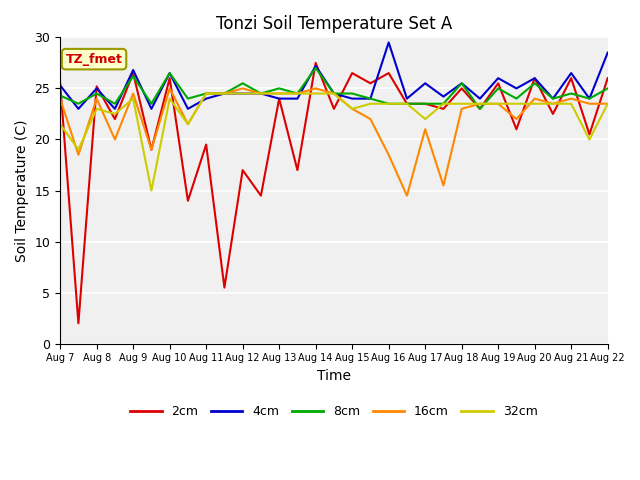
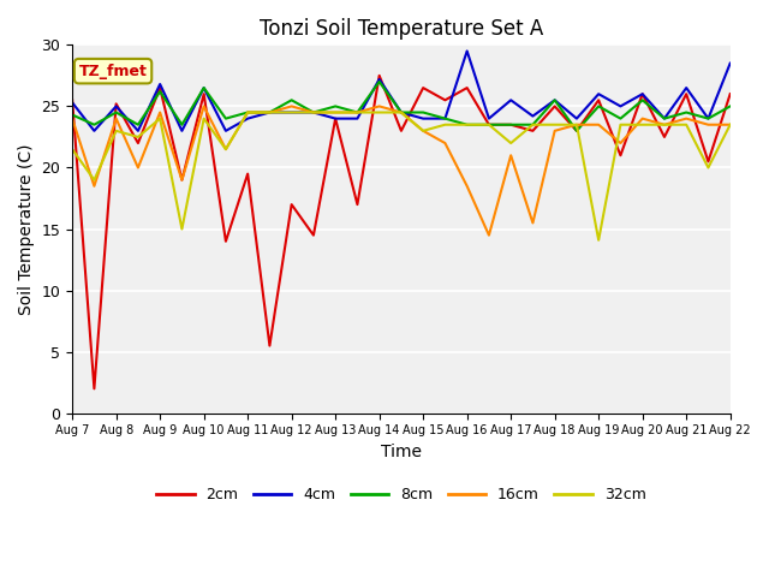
32cm/Aug 19: 23.5 -> 14.1
